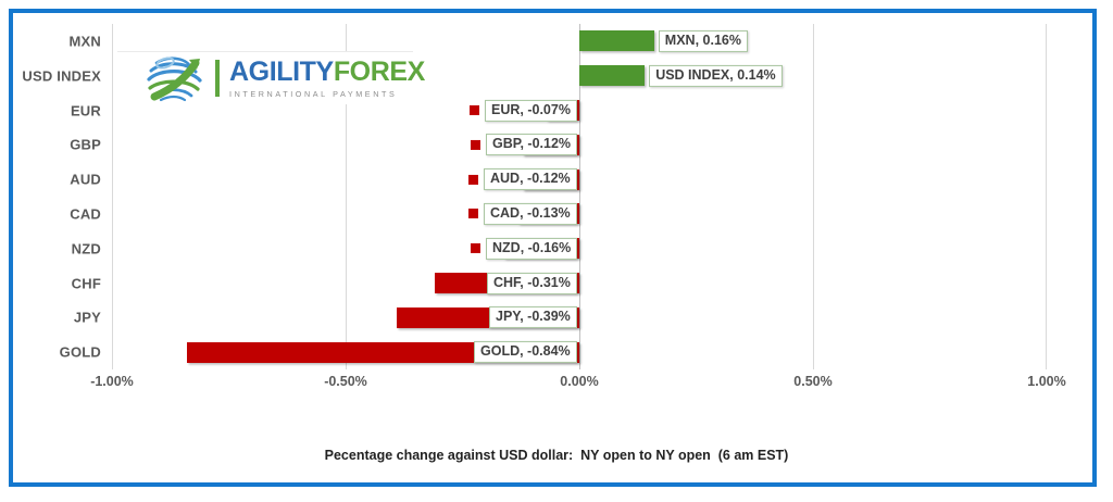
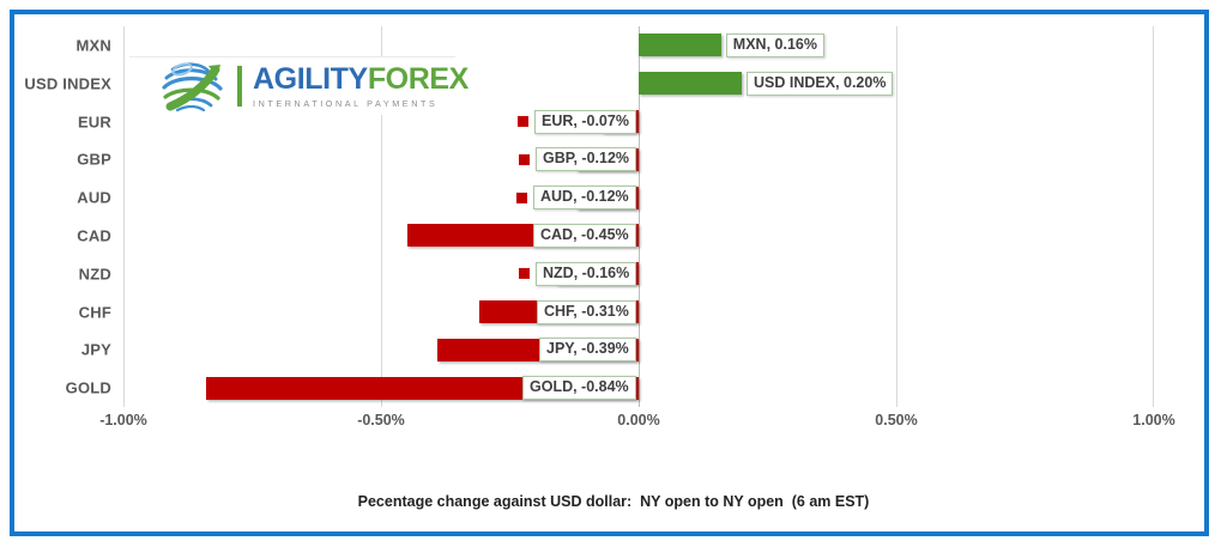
USD INDEX: 0.14% -> 0.20%
CAD: -0.13% -> -0.45%
